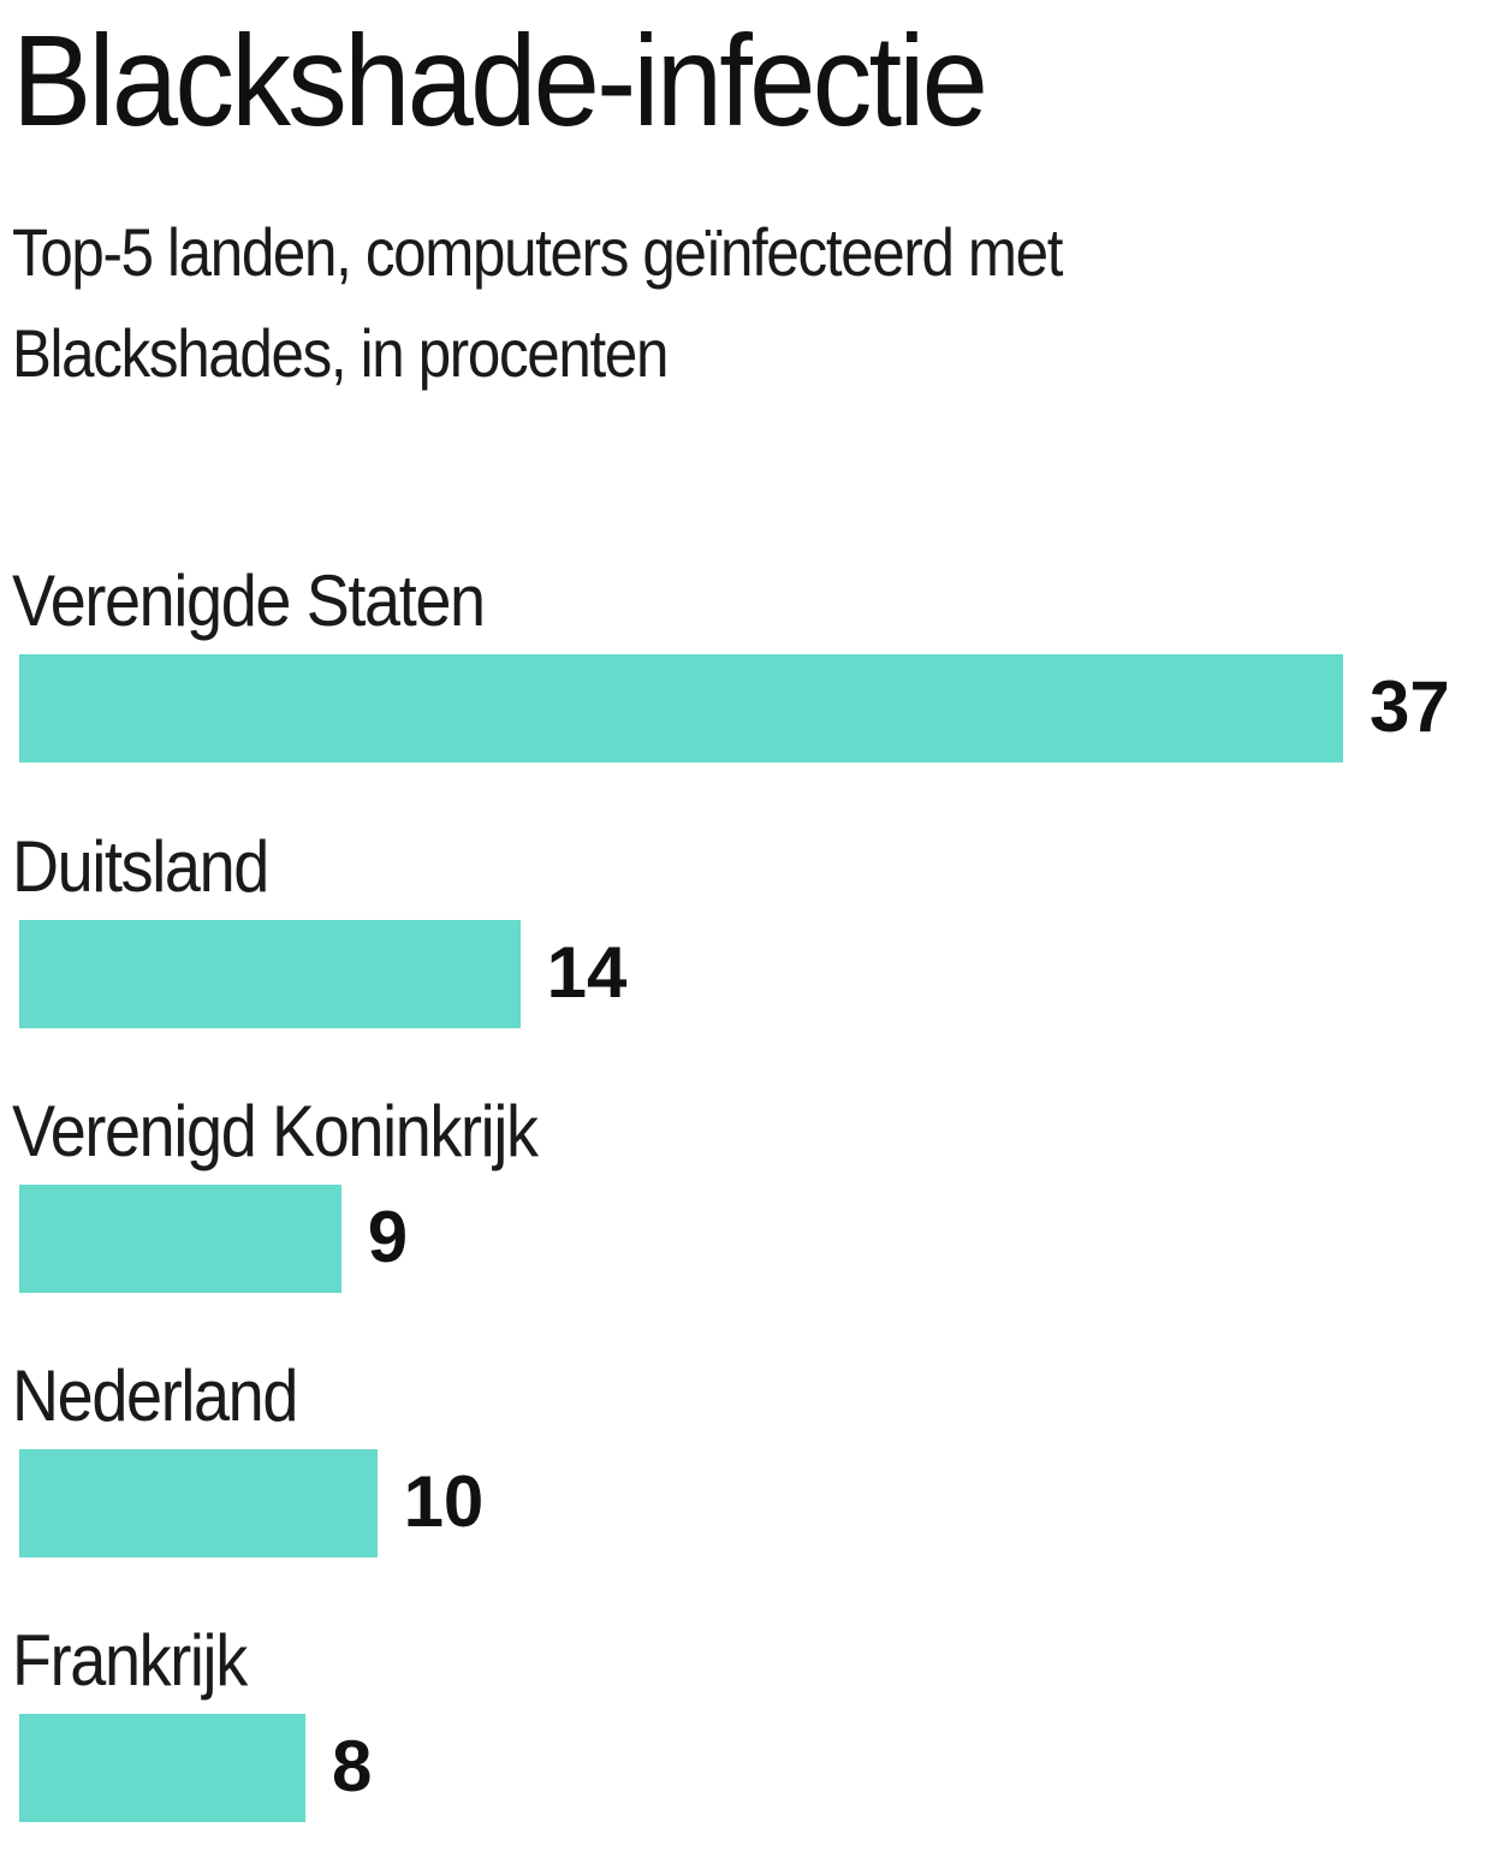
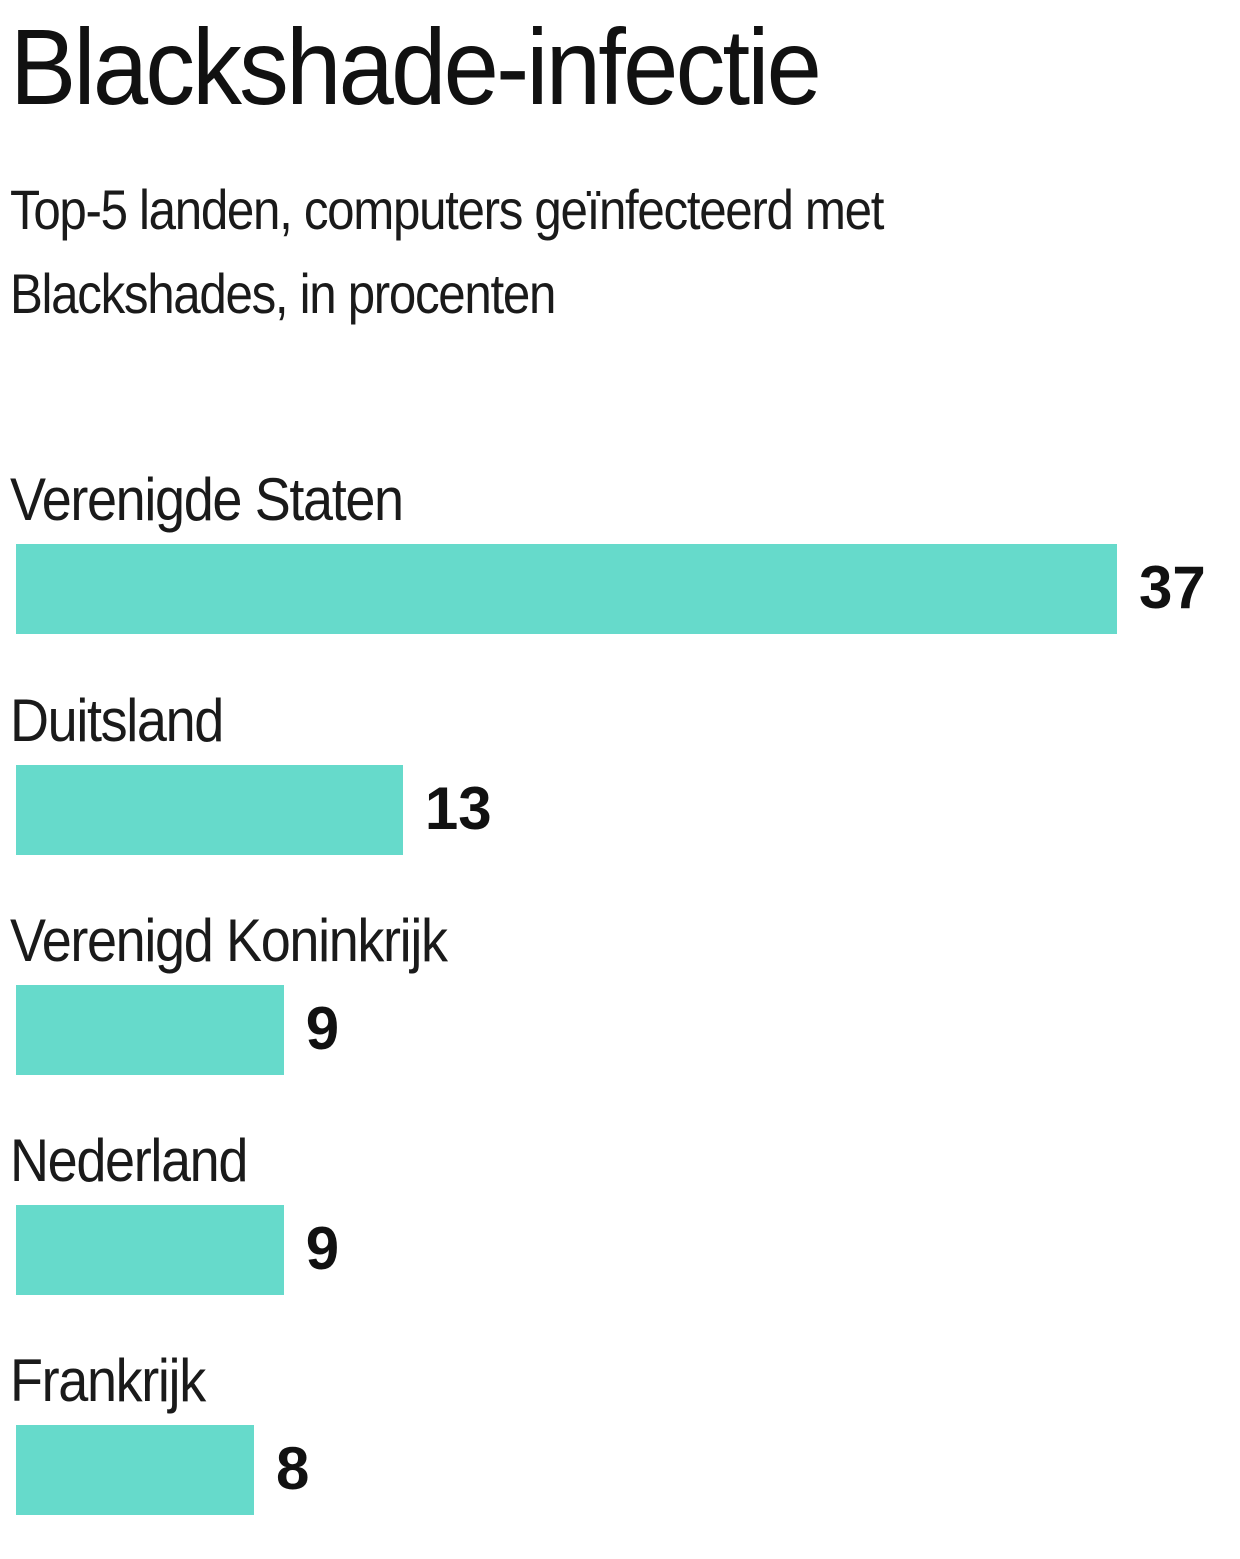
Duitsland: 14 -> 13
Nederland: 10 -> 9
